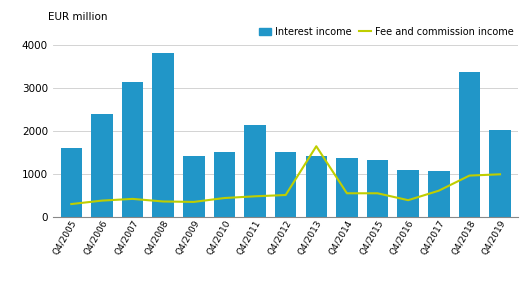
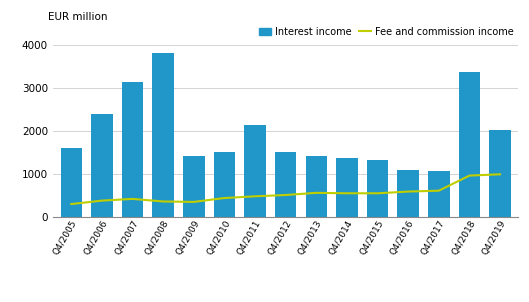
Fee and commission income/Q4/2013: 1650 -> 570
Fee and commission income/Q4/2016: 400 -> 600
